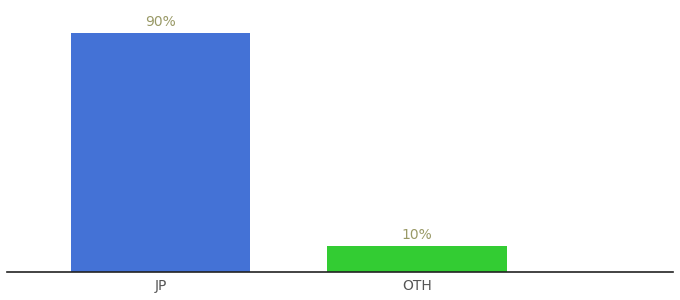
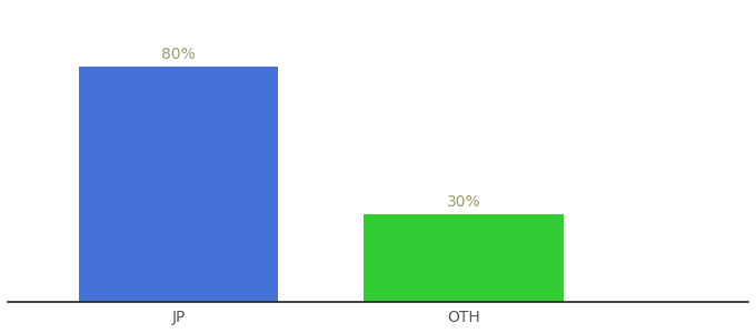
JP: 90% -> 80%
OTH: 10% -> 30%
